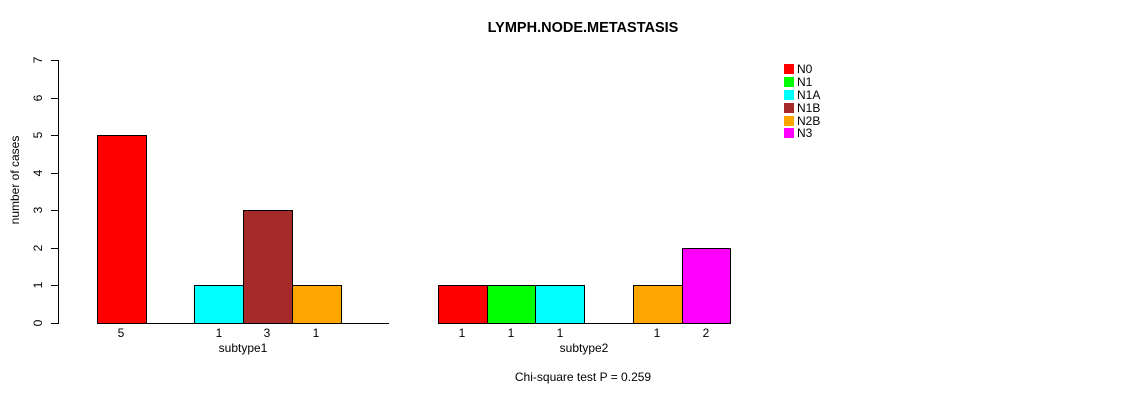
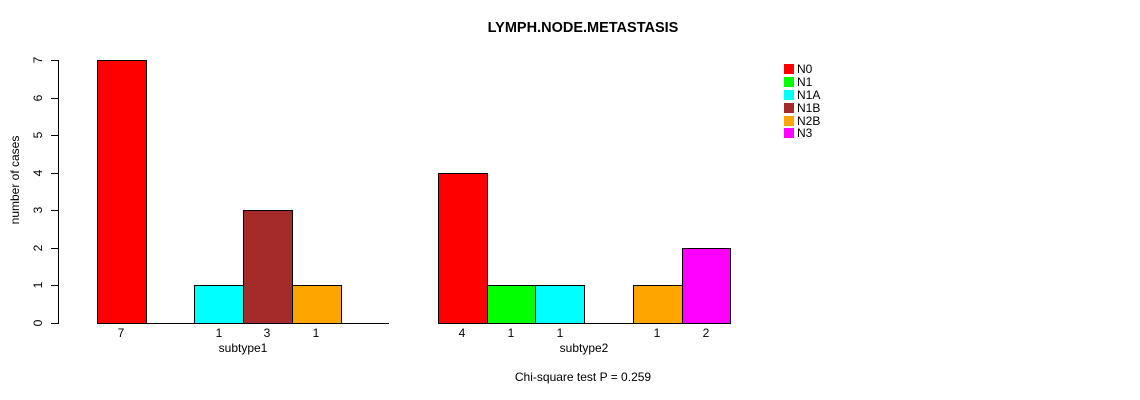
N0/subtype1: 5 -> 7
N0/subtype2: 1 -> 4
